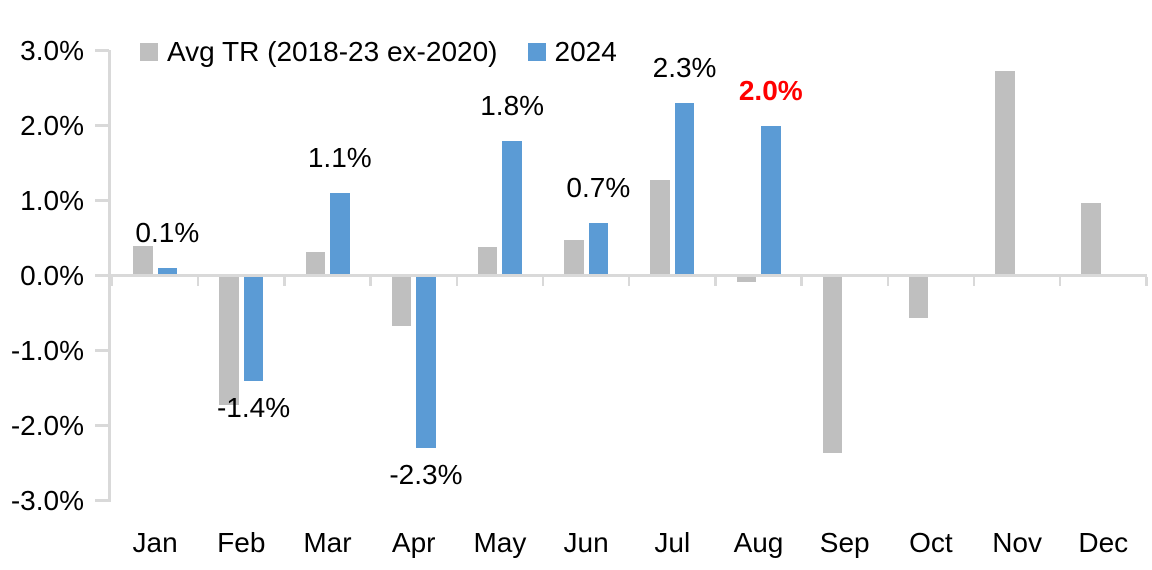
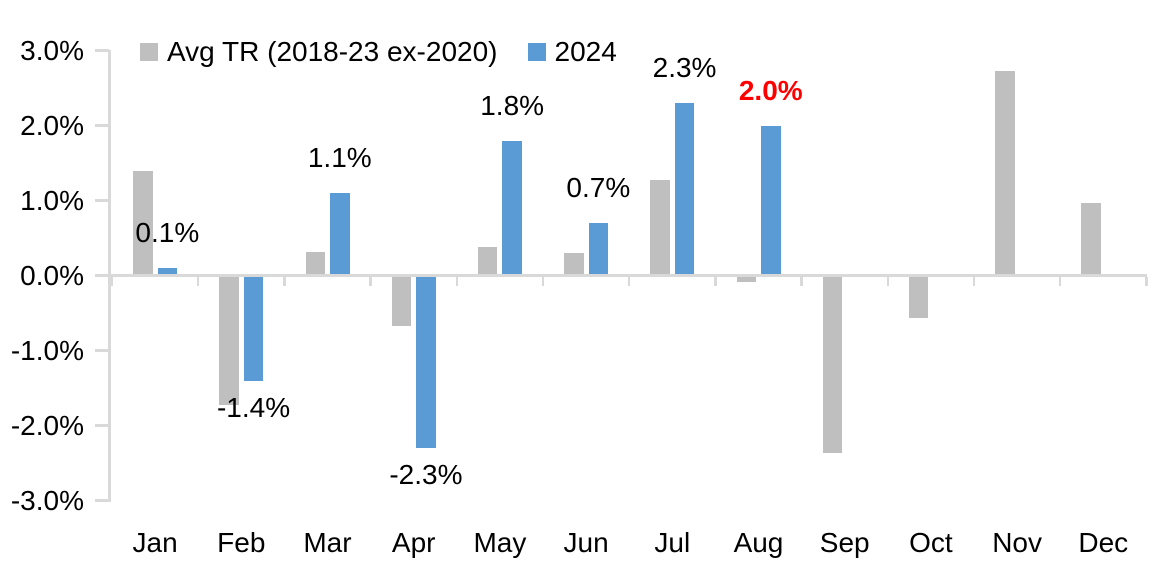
Avg TR (2018-23 ex-2020)/Jan: 0.4% -> 1.4%
Avg TR (2018-23 ex-2020)/Jun: 0.5% -> 0.3%
